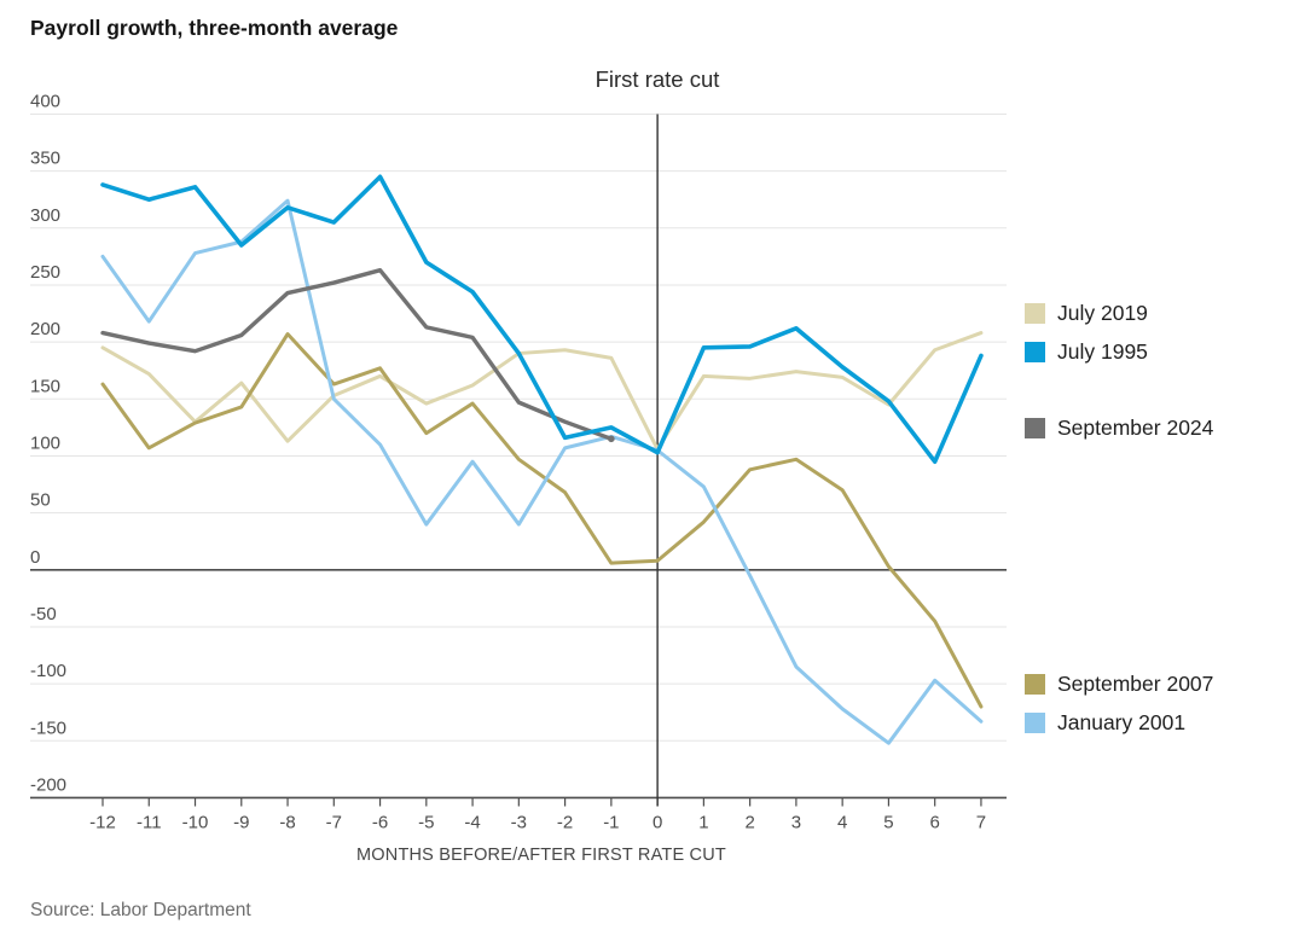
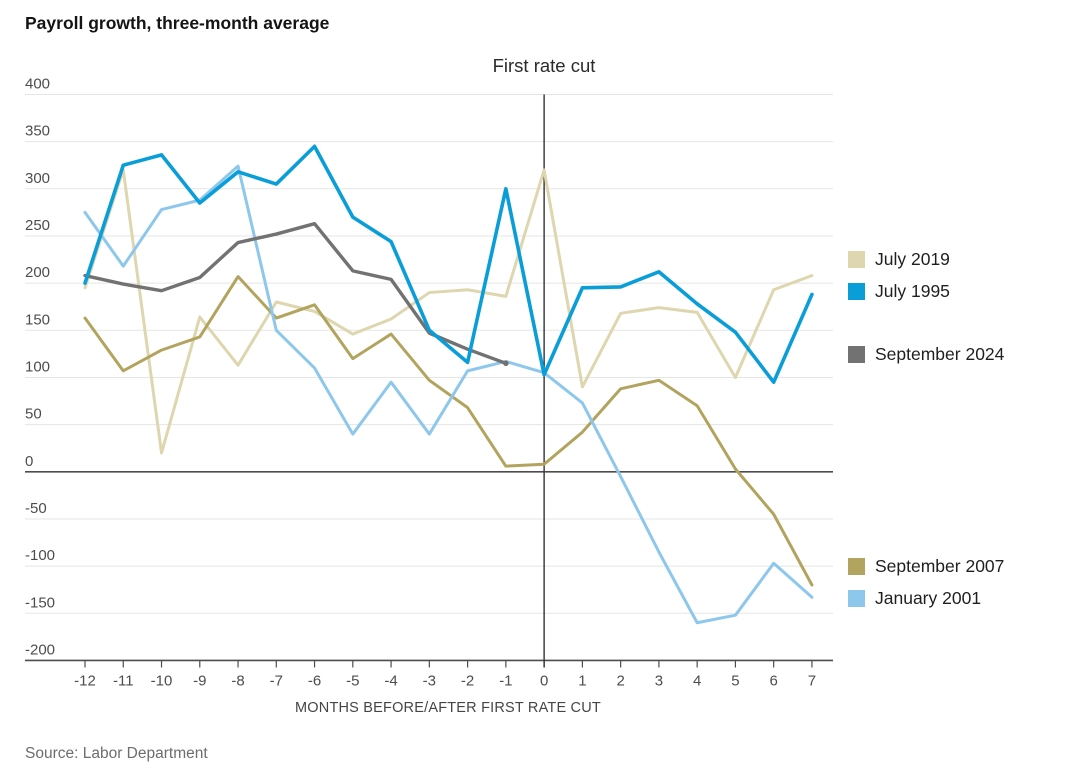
July 1995/-12: 340 -> 200
July 2019/-11: 170 -> 320
July 2019/-10: 130 -> 20
July 2019/-7: 150 -> 180
July 1995/-3: 190 -> 150
July 1995/-1: 120 -> 300
July 2019/0: 110 -> 320
July 2019/1: 170 -> 90
January 2001/4: -120 -> -160
July 2019/5: 140 -> 100
